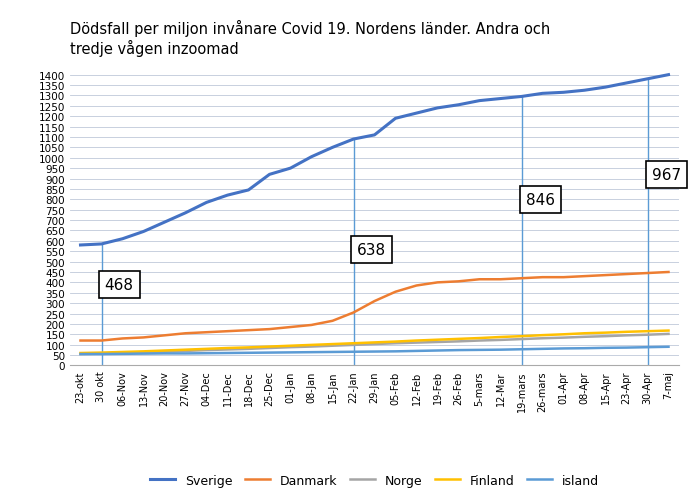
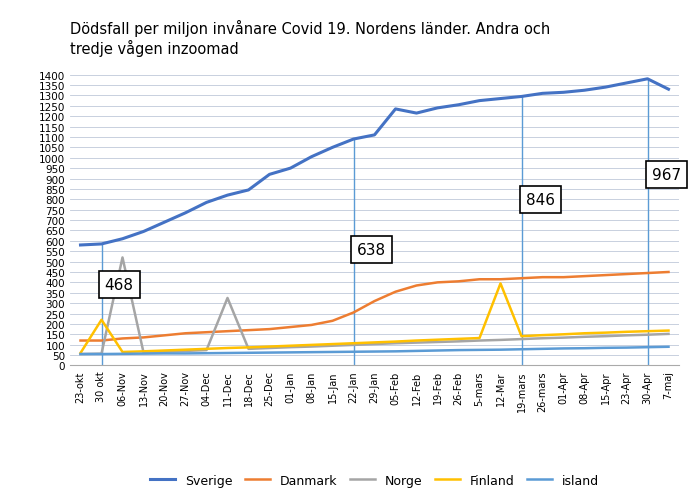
Finland/30 okt: 62 -> 220
Norge/06-Nov: 60 -> 520
Norge/11-Dec: 77 -> 325
Sverige/05-Feb: 1190 -> 1235
Finland/12-Mar: 137 -> 395
Sverige/7-maj: 1400 -> 1330
